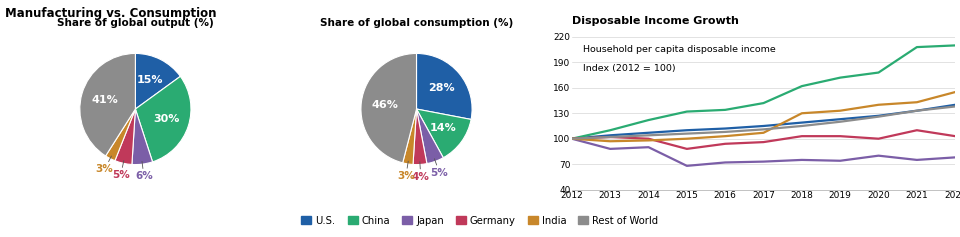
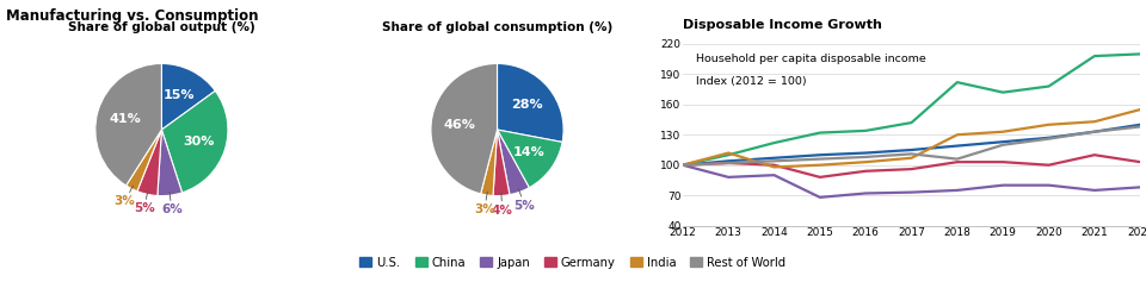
India/2013: 97 -> 112
China/2018: 162 -> 182
Rest of World/2018: 115 -> 106
Japan/2019: 74 -> 80
